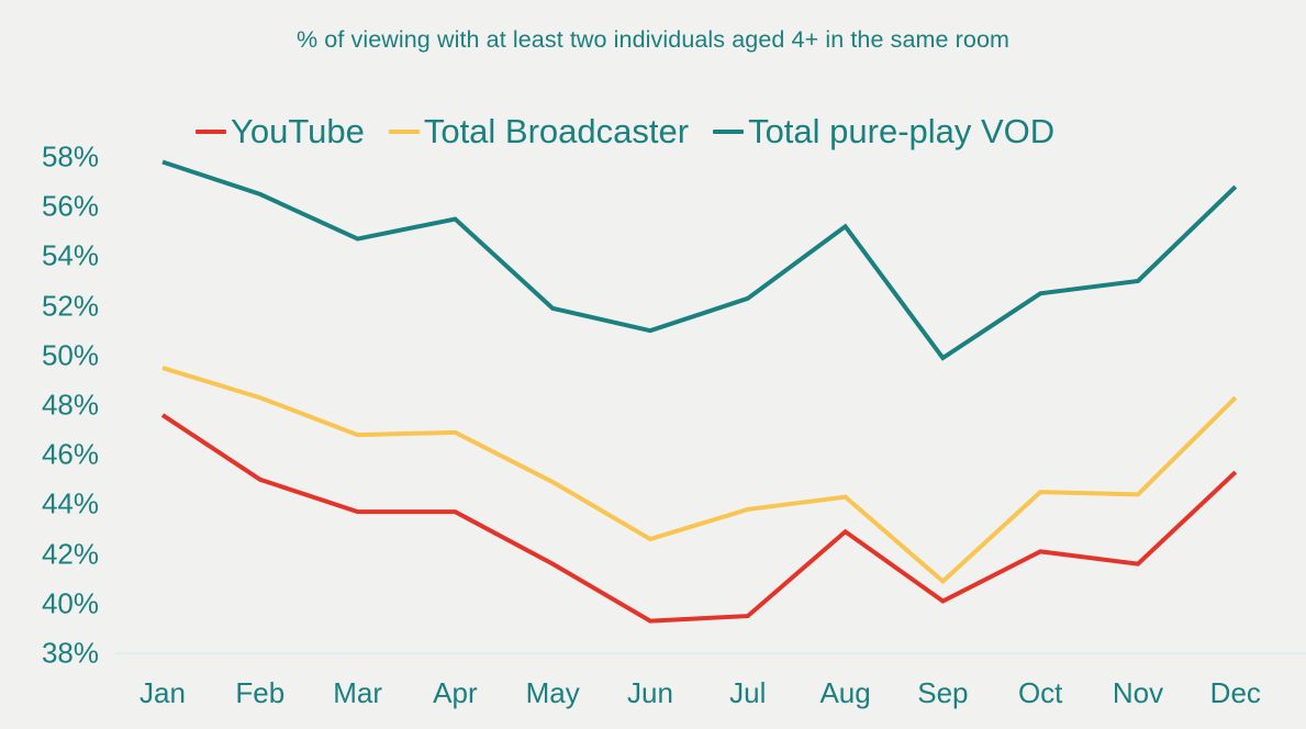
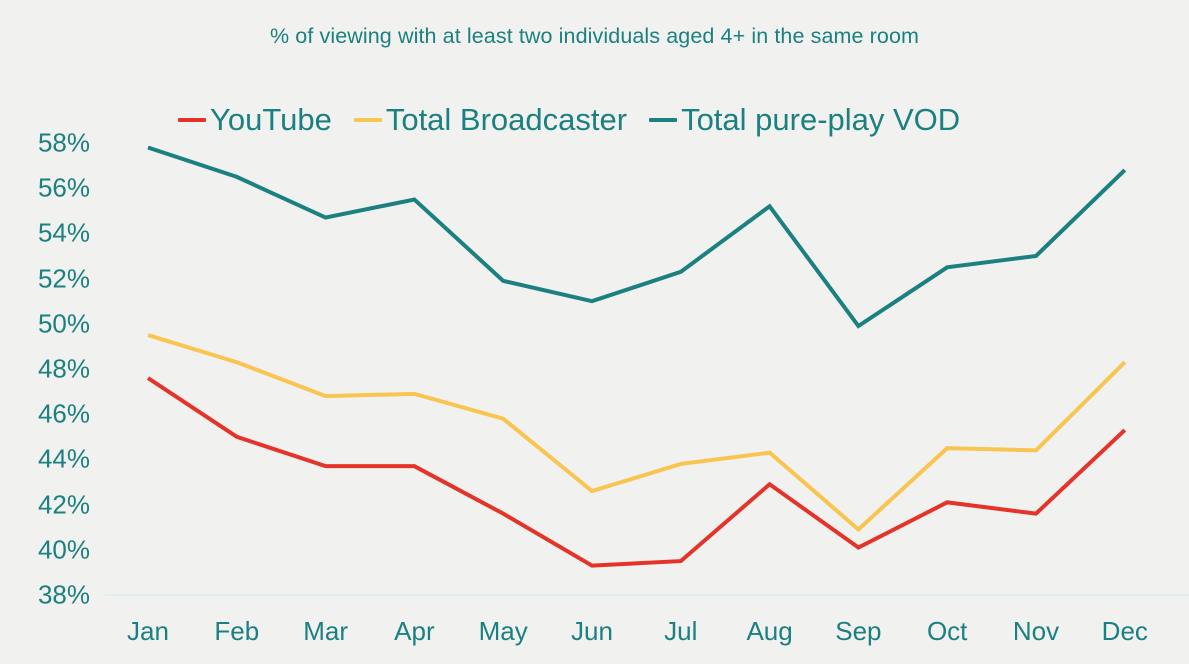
Total Broadcaster/May: 44.9% -> 45.8%
